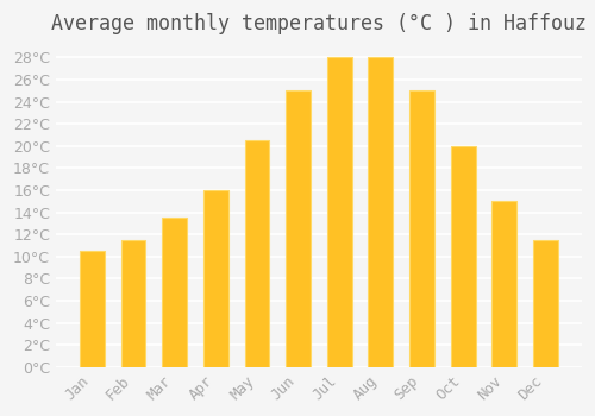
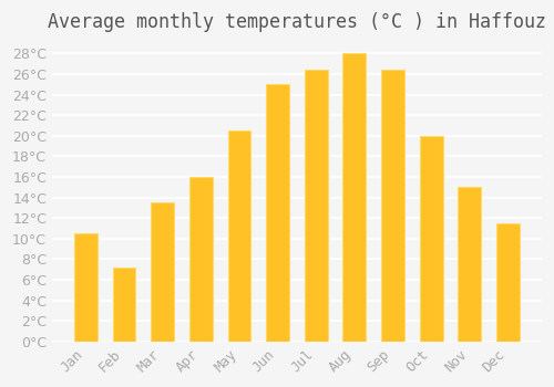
Feb: 11.5°C -> 7.2°C
Jul: 28.0°C -> 26.4°C
Sep: 25.0°C -> 26.4°C
